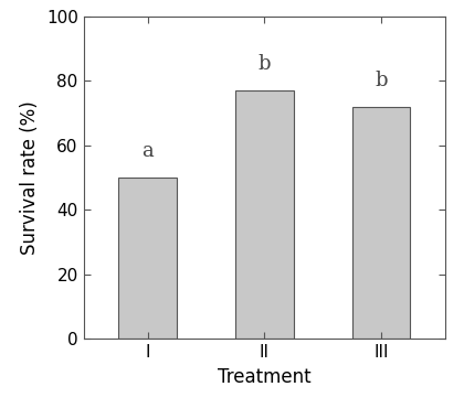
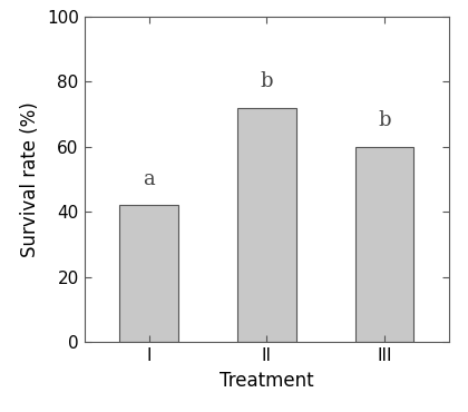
I: 50 -> 42
II: 77 -> 72
III: 72 -> 60
